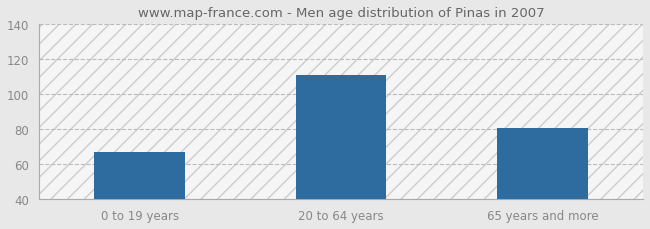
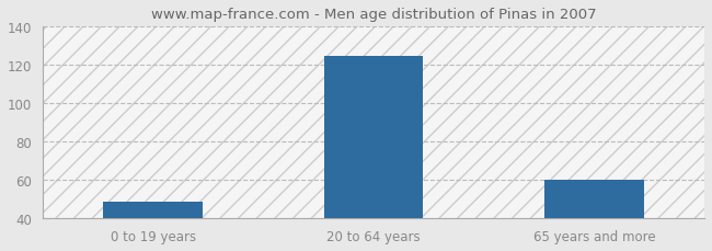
0 to 19 years: 67 -> 49
20 to 64 years: 111 -> 125
65 years and more: 81 -> 60
